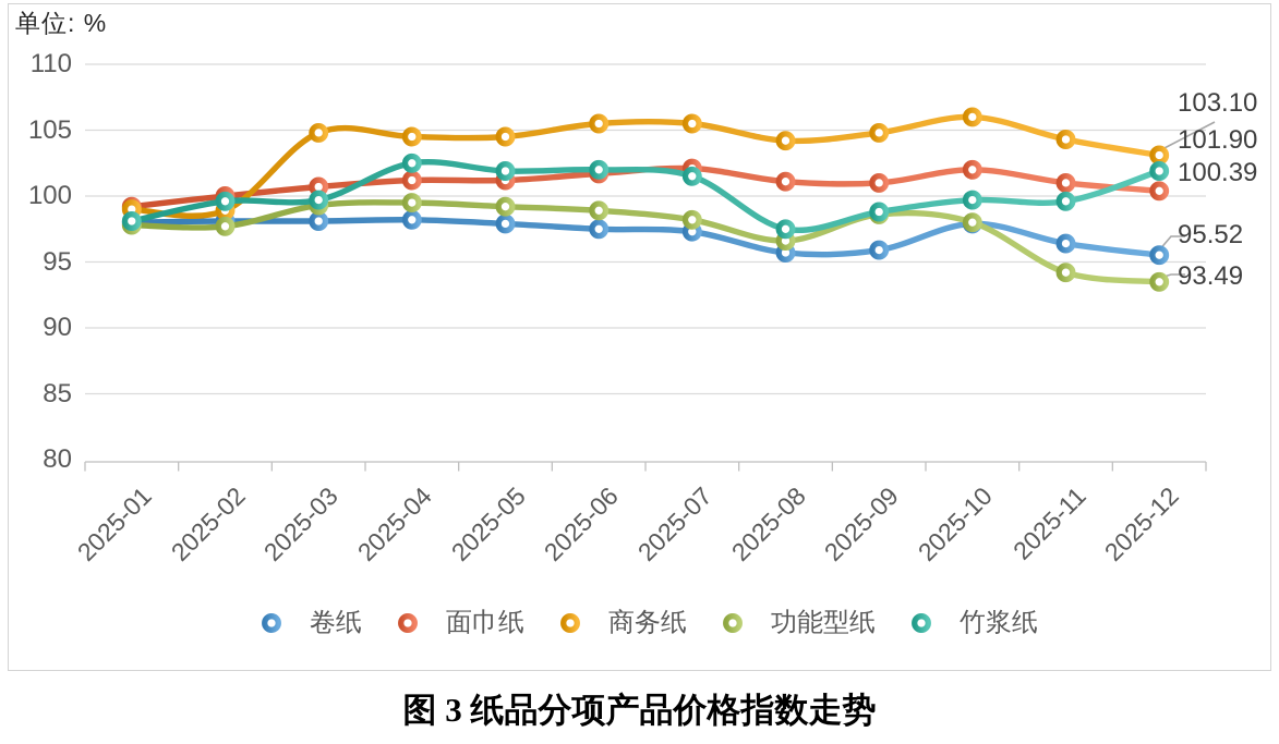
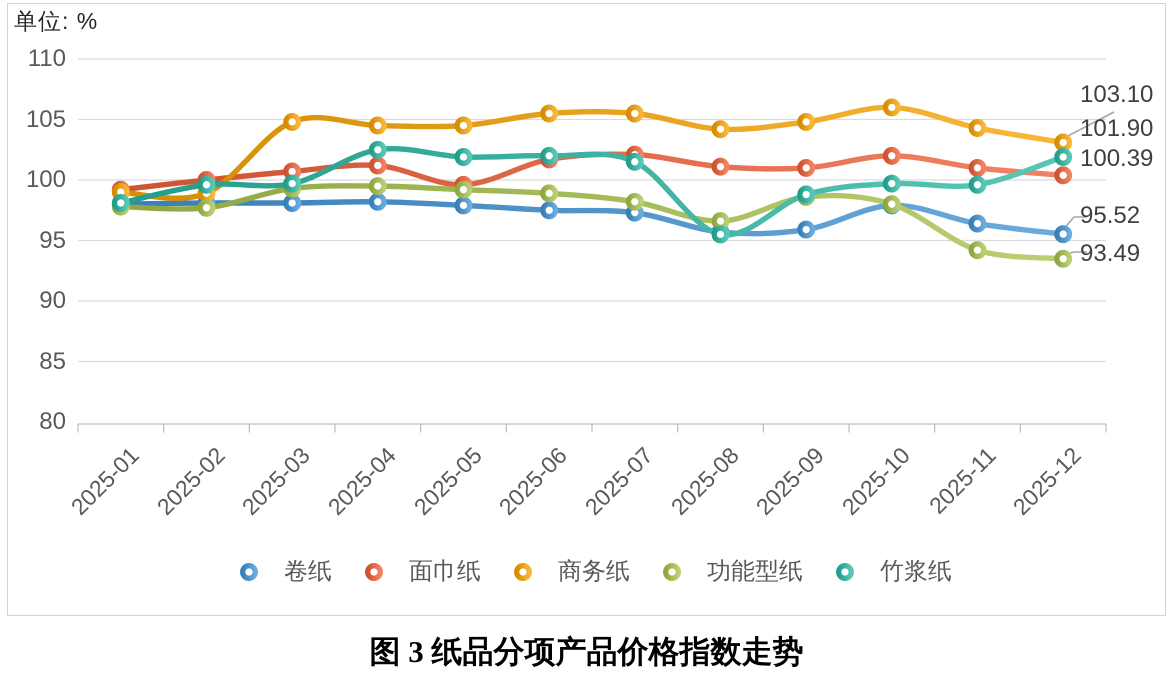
面巾纸/2025-05: 101.2 -> 99.6
竹浆纸/2025-08: 97.5 -> 95.5
